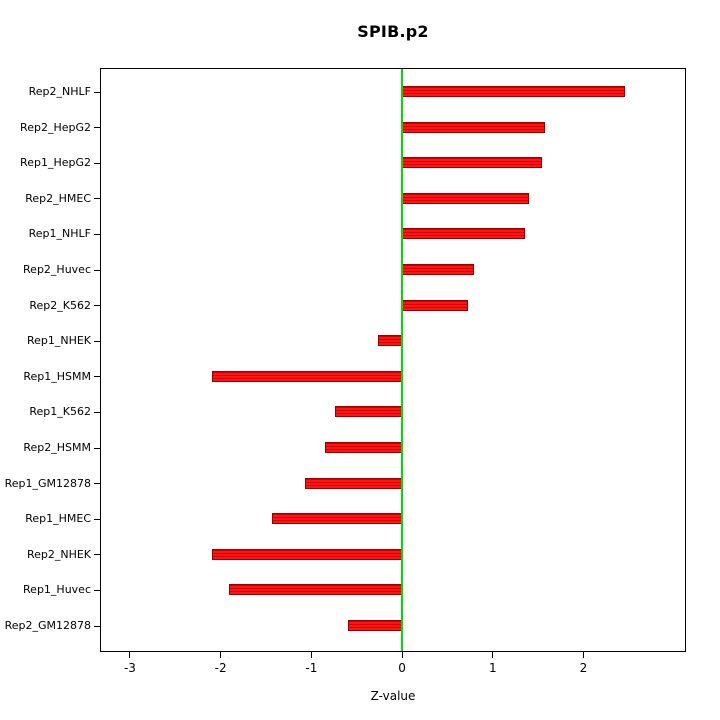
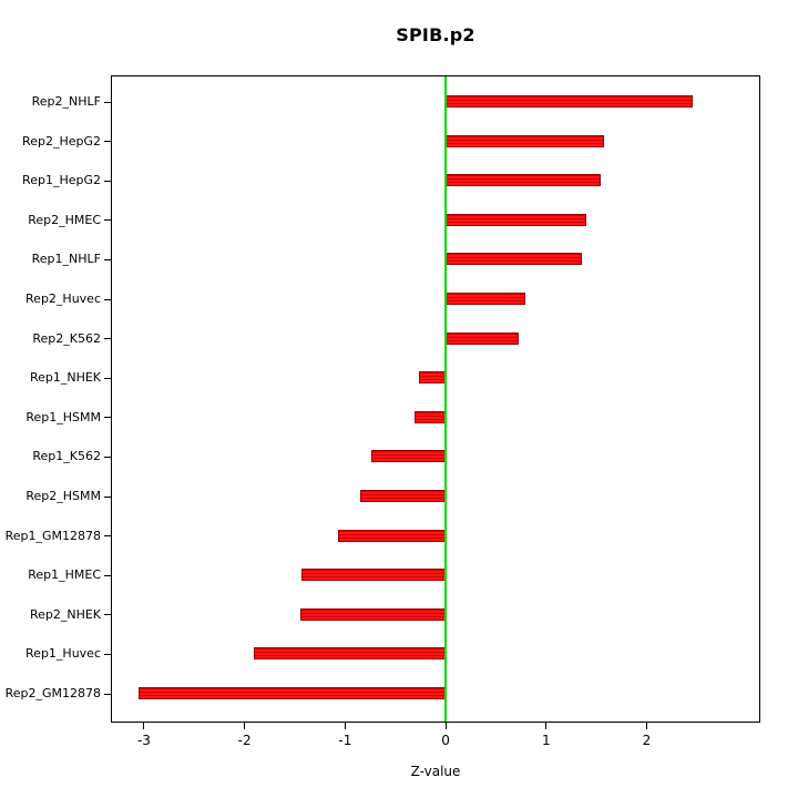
Rep1_HSMM: -2.1 -> -0.3
Rep2_NHEK: -2.1 -> -1.4
Rep2_GM12878: -0.6 -> -3.0
